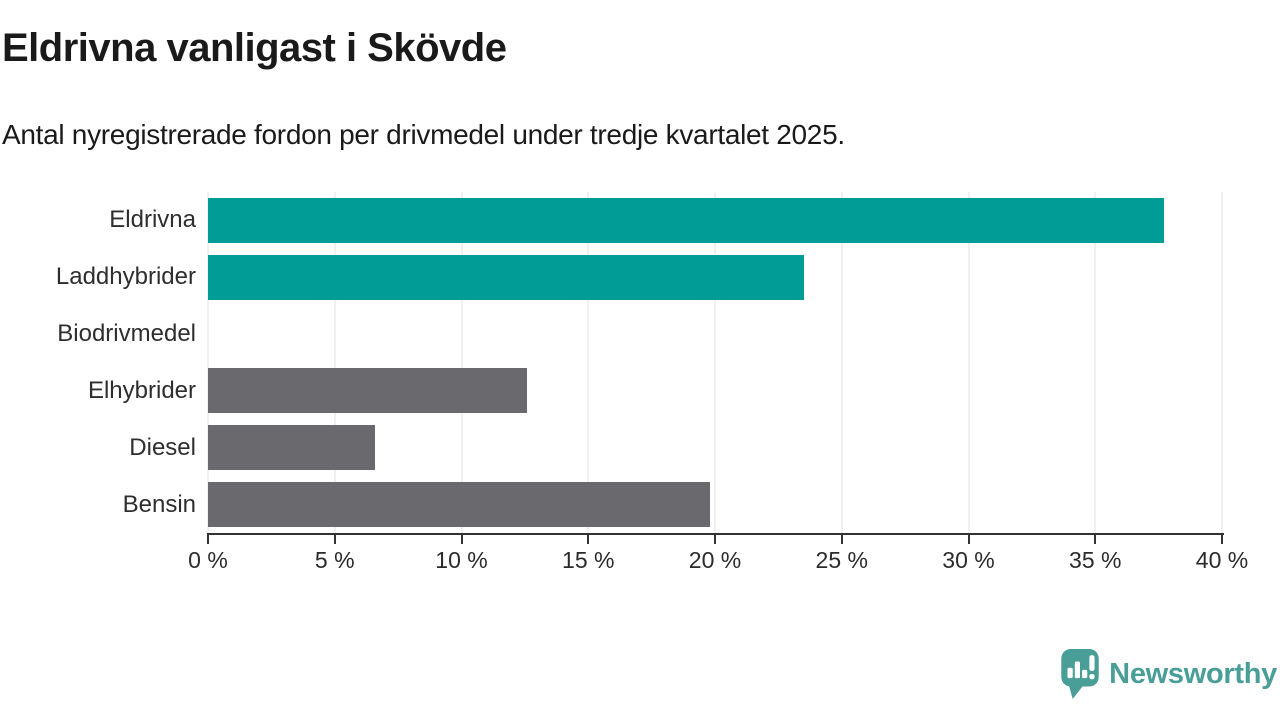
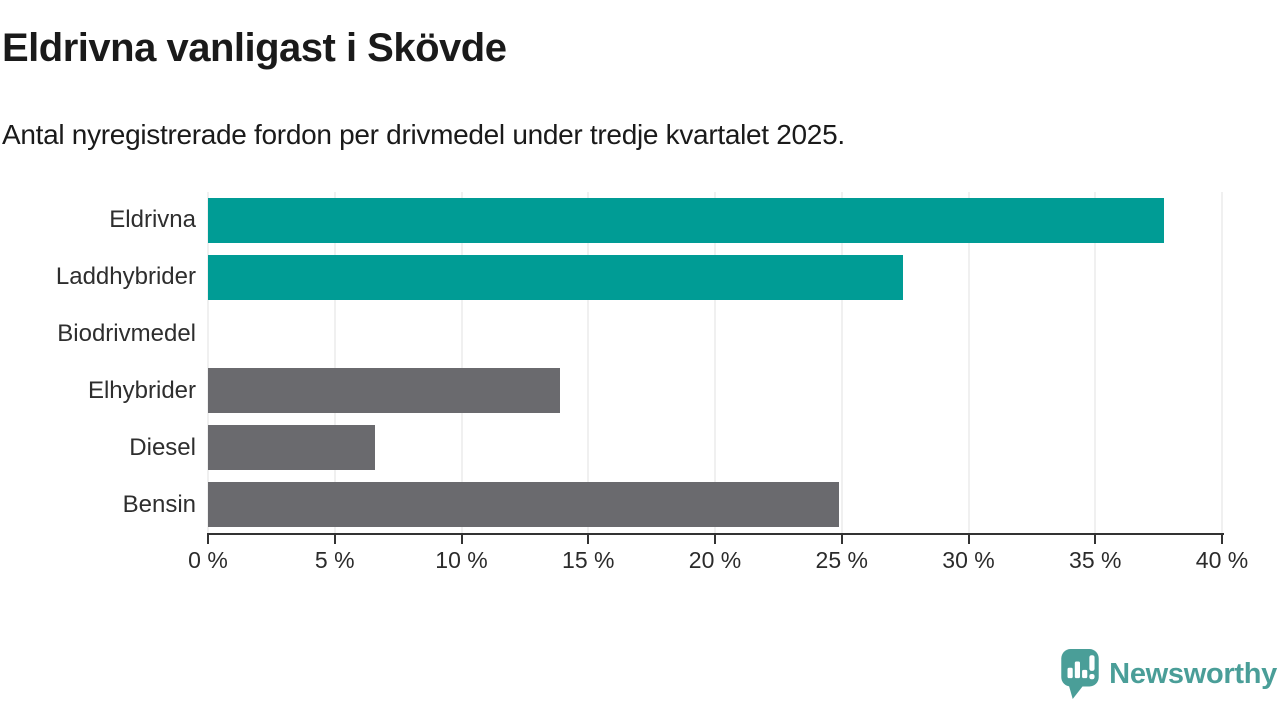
Laddhybrider: 23.5% -> 27.4%
Elhybrider: 12.6% -> 13.9%
Bensin: 19.8% -> 24.9%
